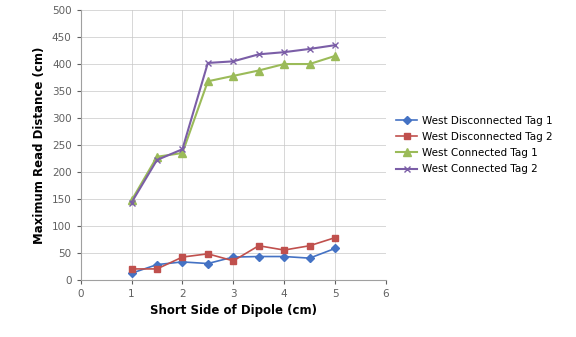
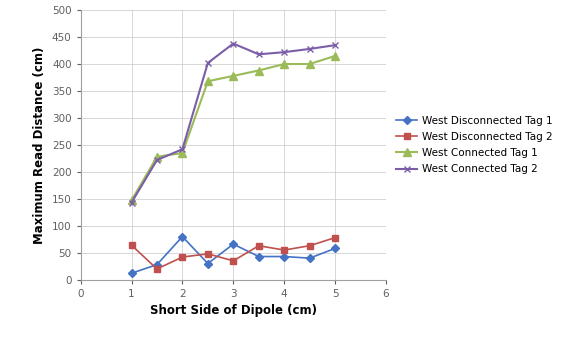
West Disconnected Tag 2/1: 20 -> 64
West Disconnected Tag 1/2: 33 -> 80
West Disconnected Tag 1/3: 42 -> 66
West Connected Tag 2/3: 405 -> 438
